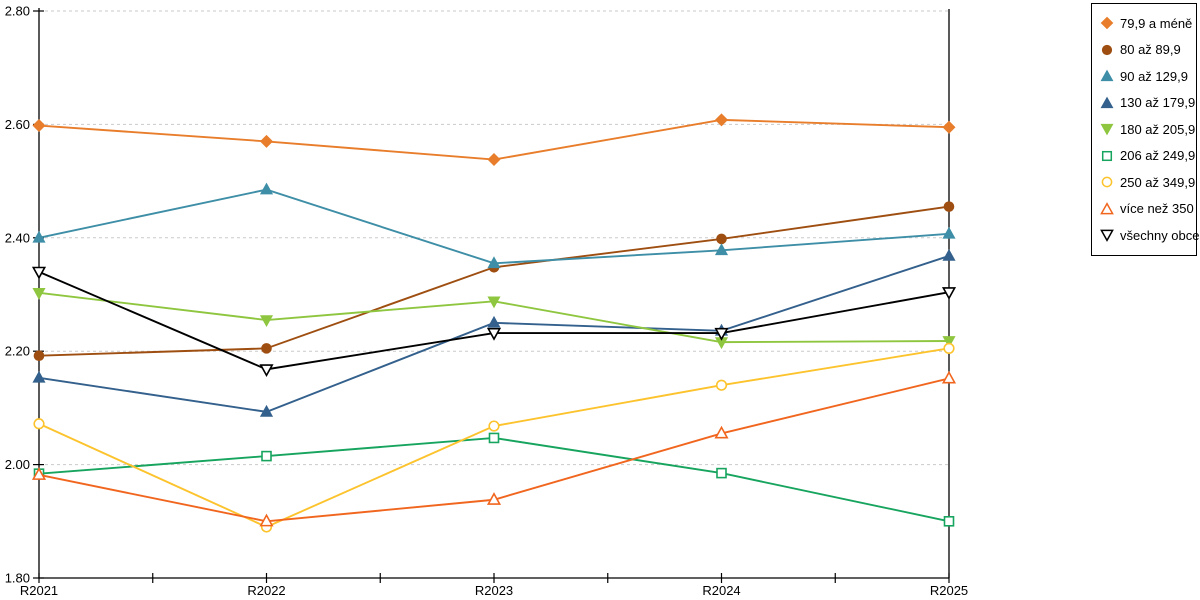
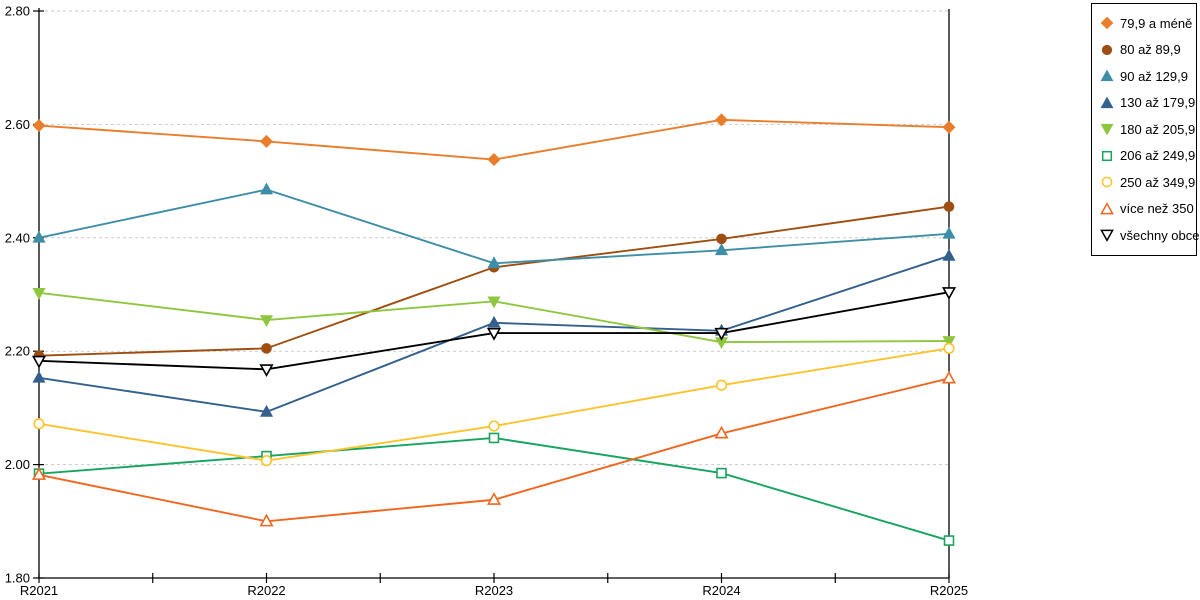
všechny obce/R2021: 2.34 -> 2.18
250 až 349,9/R2022: 1.89 -> 2.01
206 až 249,9/R2025: 1.90 -> 1.87
